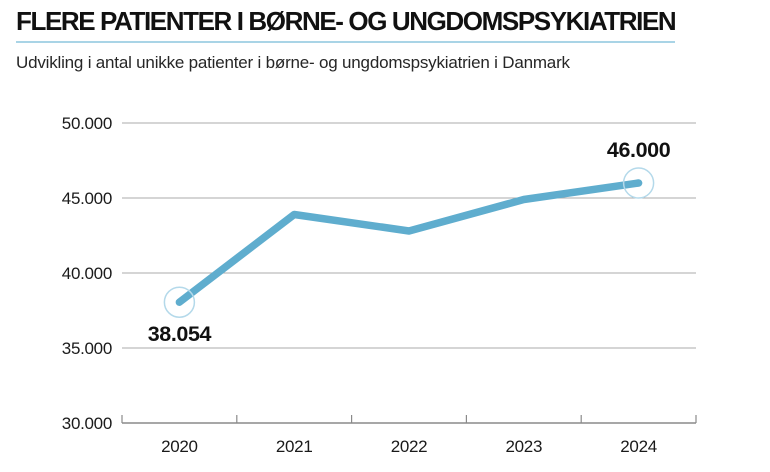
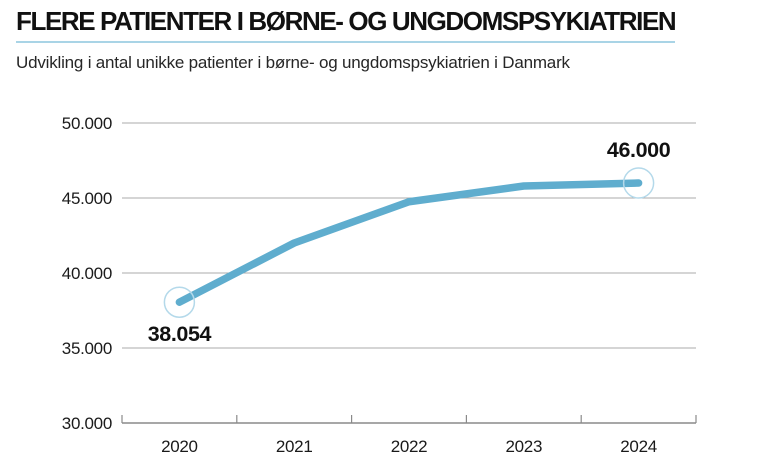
2021: 43900 -> 42000
2022: 42800 -> 44800
2023: 44900 -> 45800
